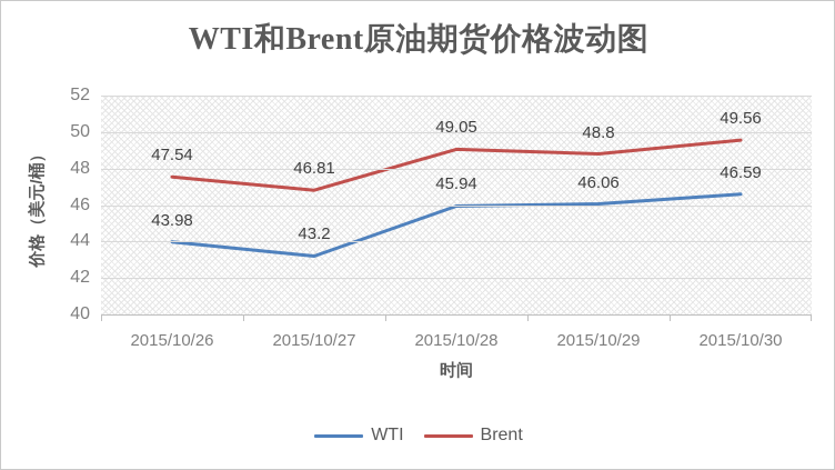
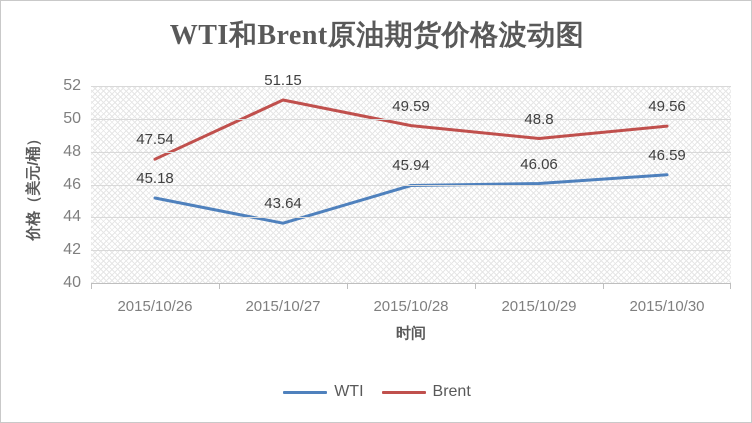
WTI/2015/10/26: 43.98 -> 45.18
WTI/2015/10/27: 43.2 -> 43.64
Brent/2015/10/27: 46.81 -> 51.15
Brent/2015/10/28: 49.05 -> 49.59
